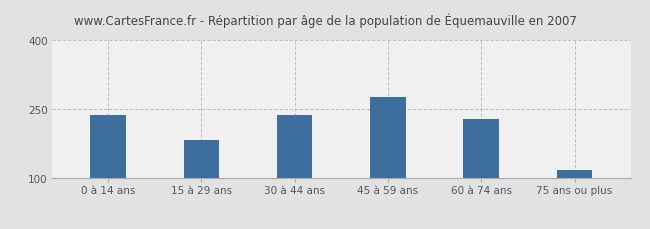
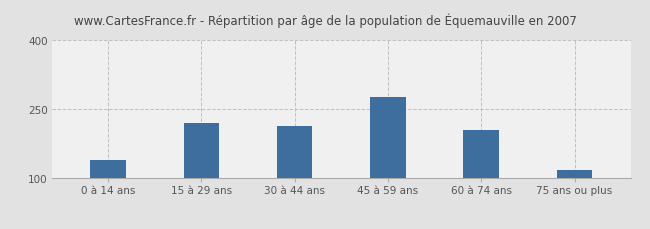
0 à 14 ans: 237 -> 140
15 à 29 ans: 183 -> 220
30 à 44 ans: 238 -> 215
60 à 74 ans: 230 -> 205
